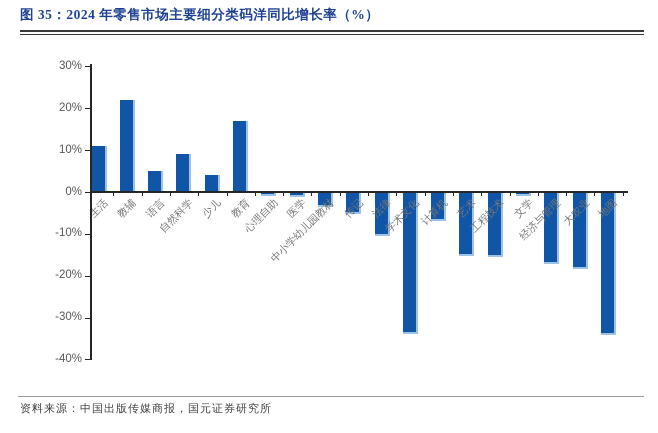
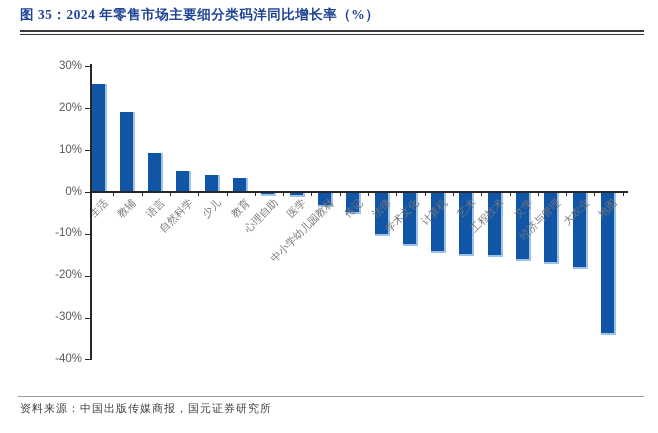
生活: 11% -> 26%
教辅: 22% -> 19%
语言: 5% -> 9%
自然科学: 9% -> 5%
教育: 17% -> 3%
学术文化: -34% -> -13%
计算机: -7% -> -15%
文学: -1% -> -16%
